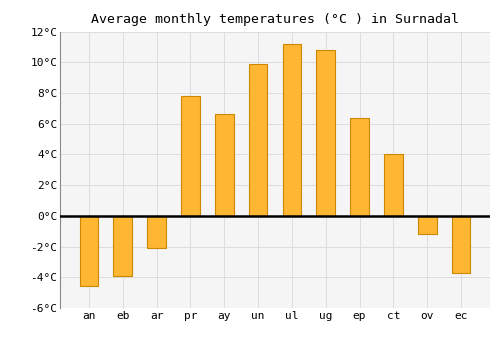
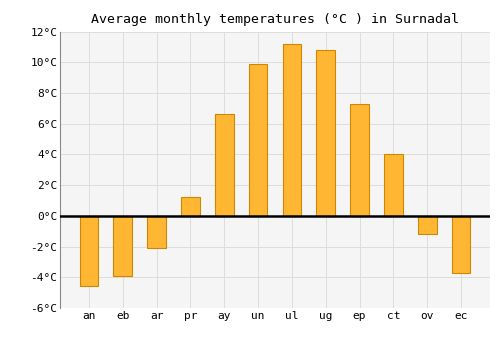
pr: 7.8°C -> 1.2°C
ep: 6.4°C -> 7.3°C
